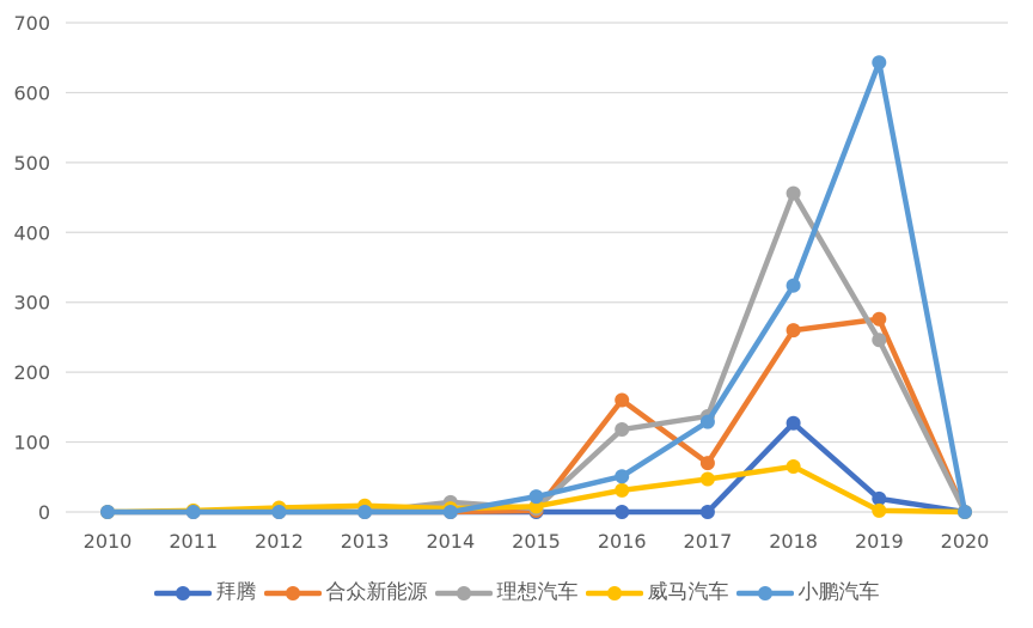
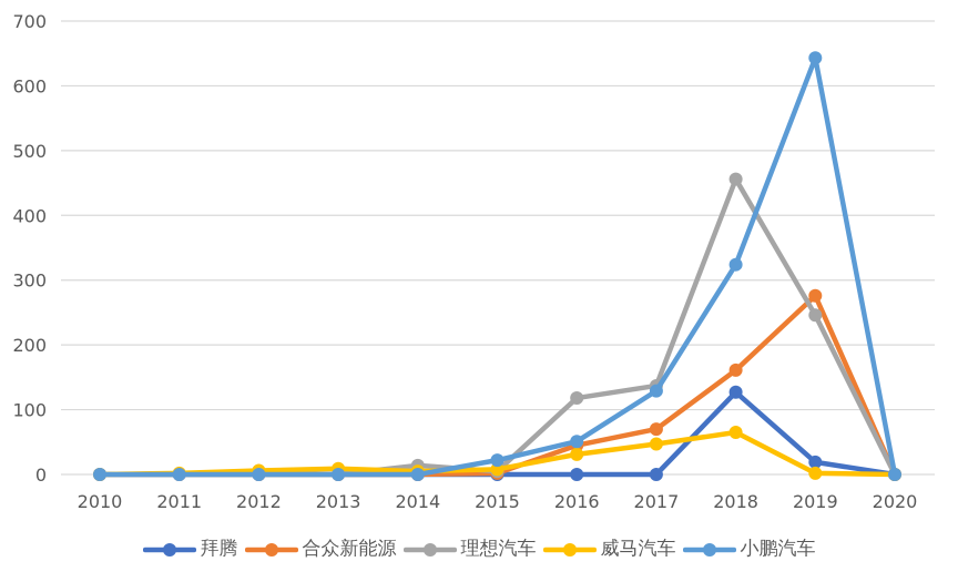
合众新能源/2016: 160 -> 40
合众新能源/2018: 260 -> 160
